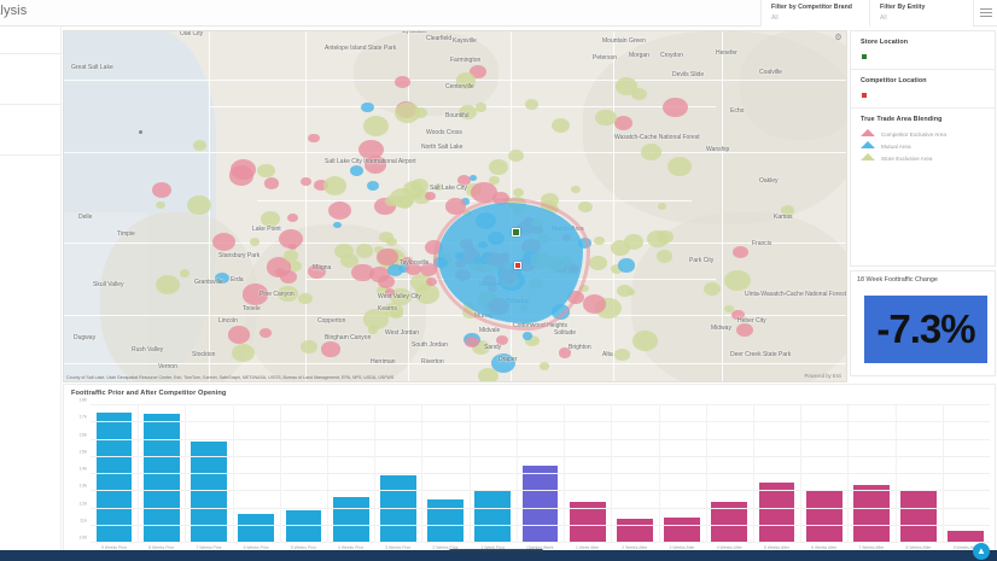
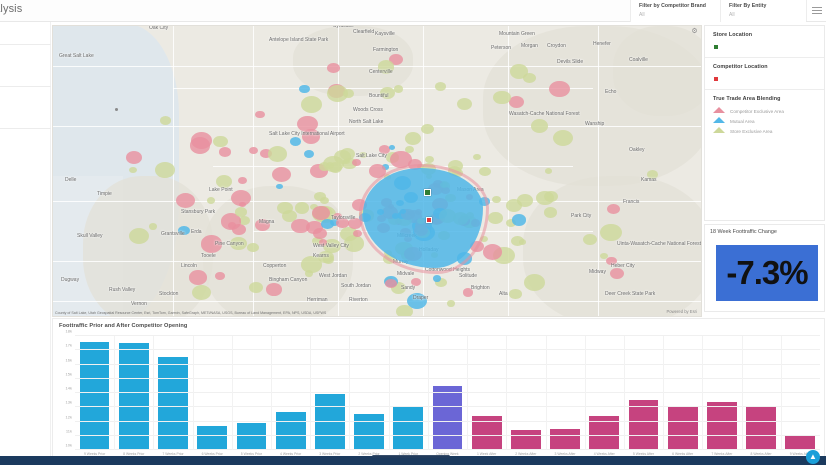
7 Weeks Prior: 15.9k -> 16.5k
9 Weeks After: 10.7k -> 11.0k
